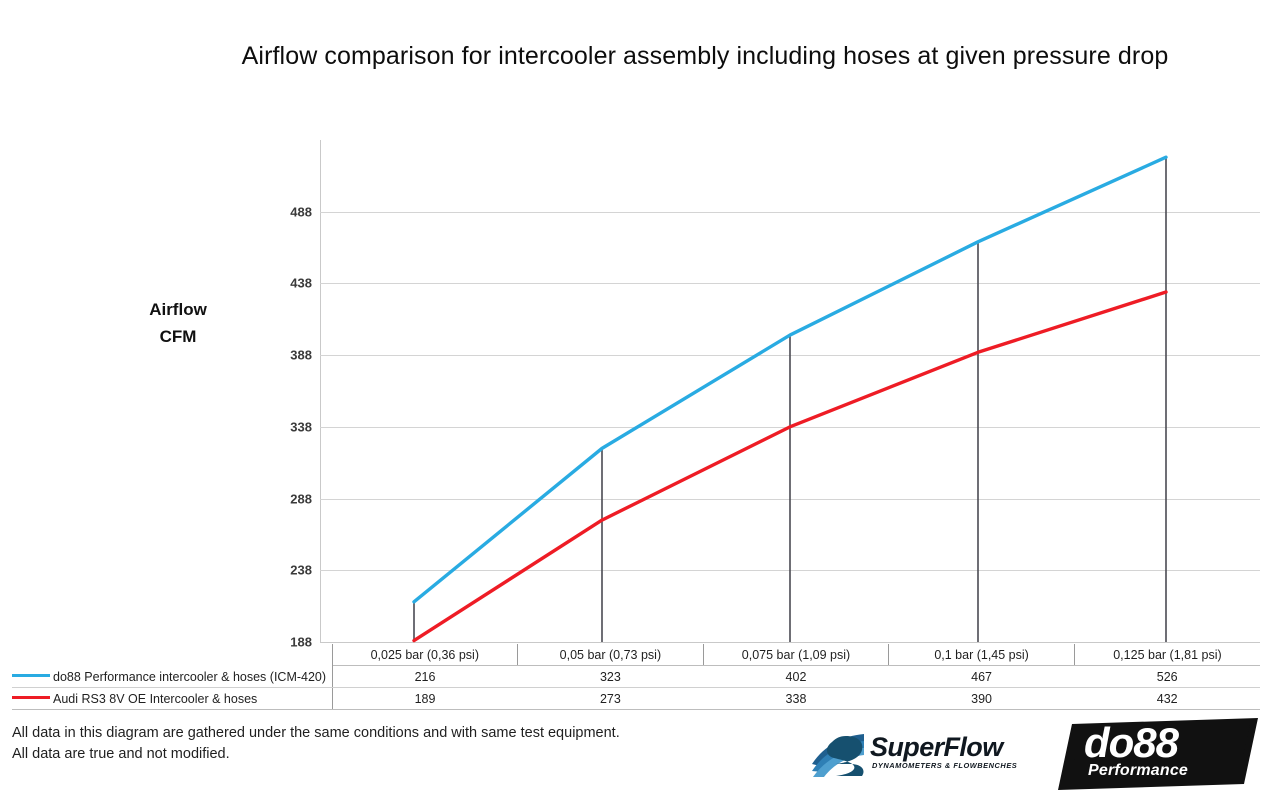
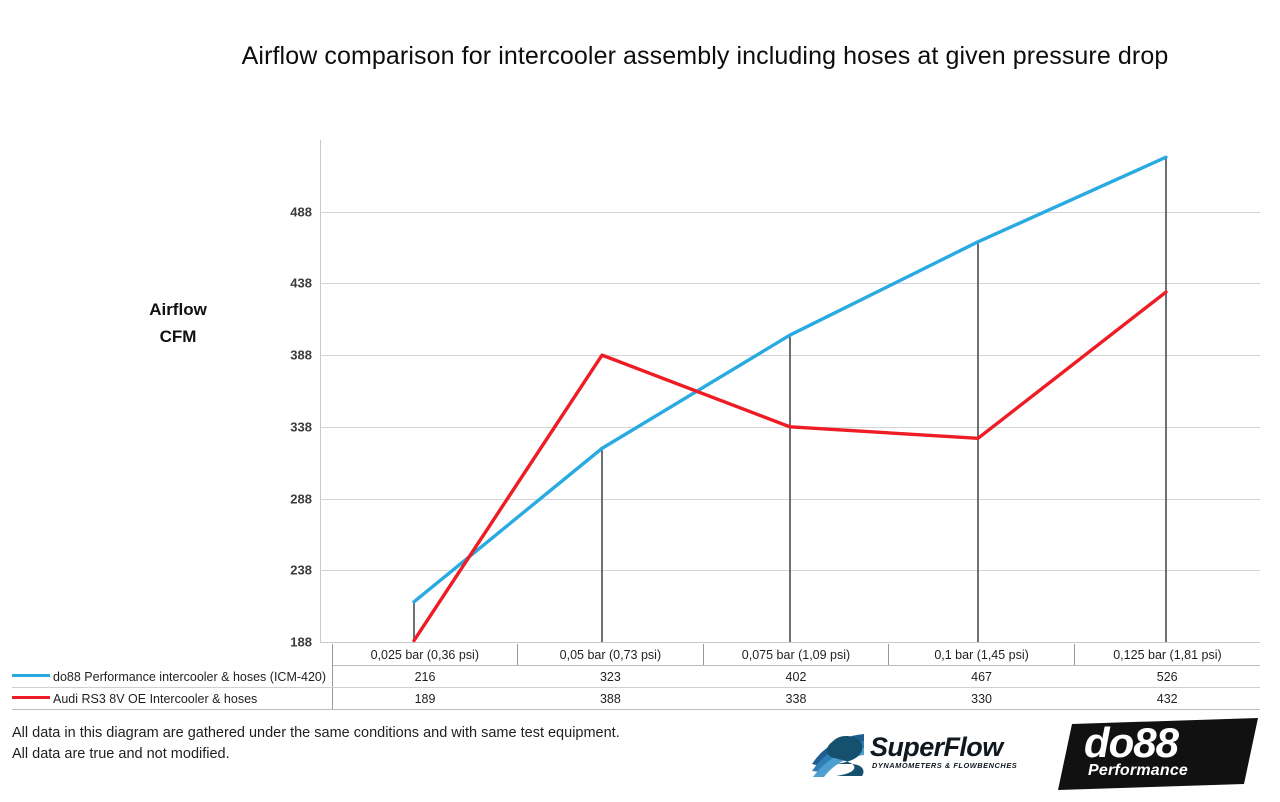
Audi RS3 8V OE Intercooler & hoses/0,05 bar (0,73 psi): 273 -> 388
Audi RS3 8V OE Intercooler & hoses/0,1 bar (1,45 psi): 390 -> 330
